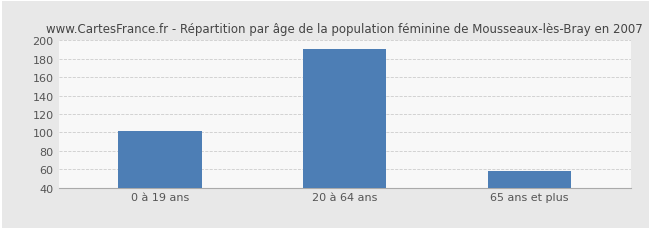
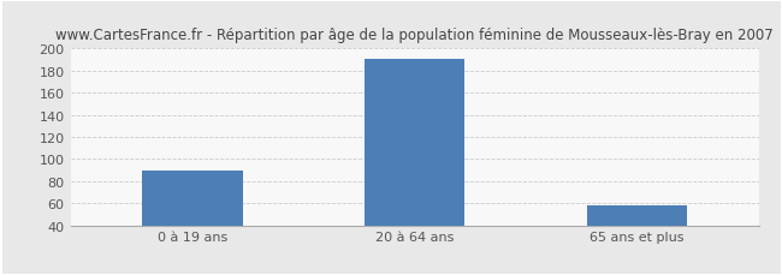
0 à 19 ans: 102 -> 90
